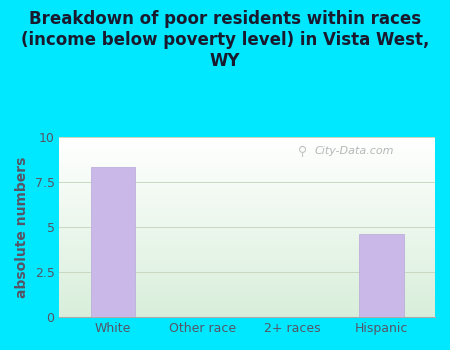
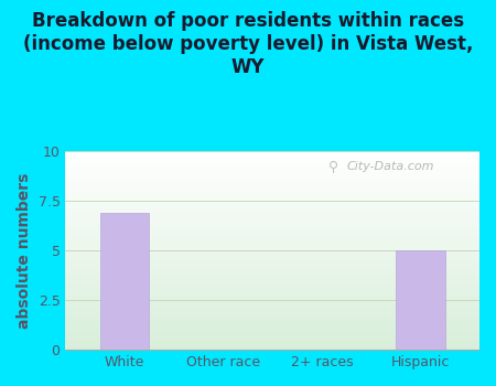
White: 8.3 -> 6.9
Hispanic: 4.6 -> 5.0
